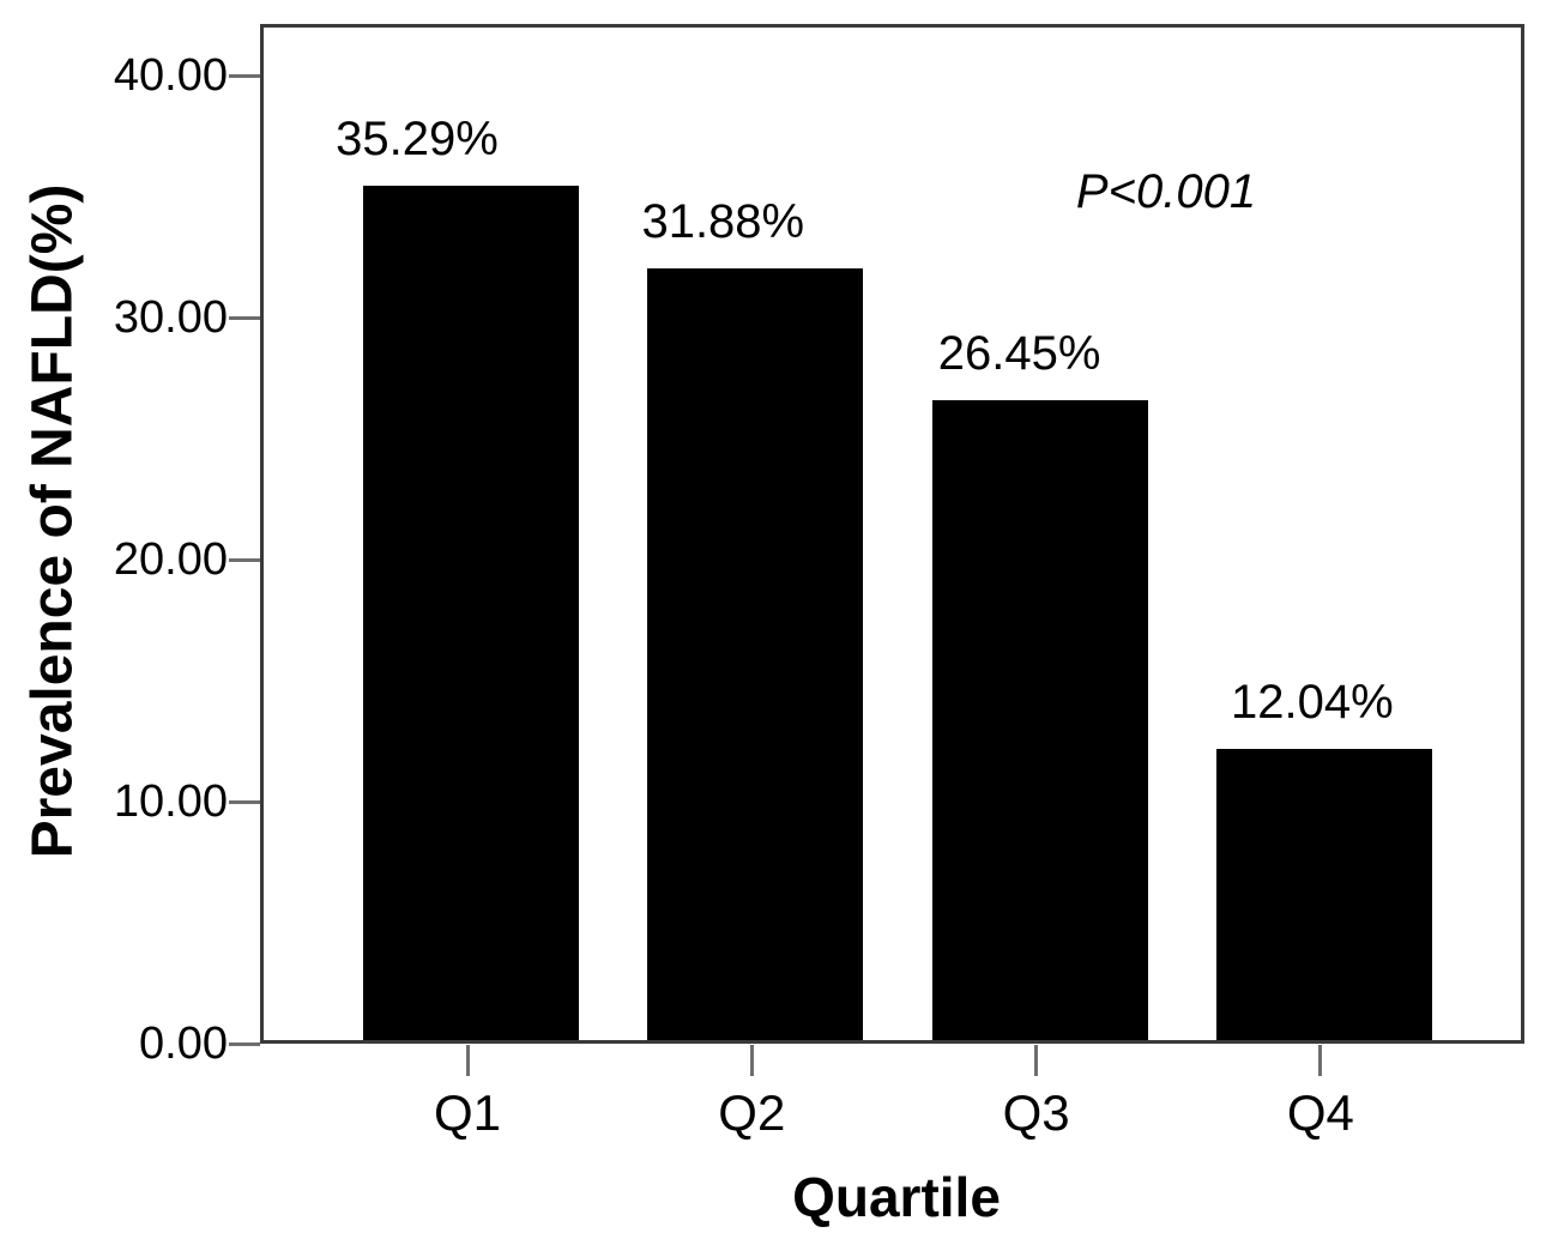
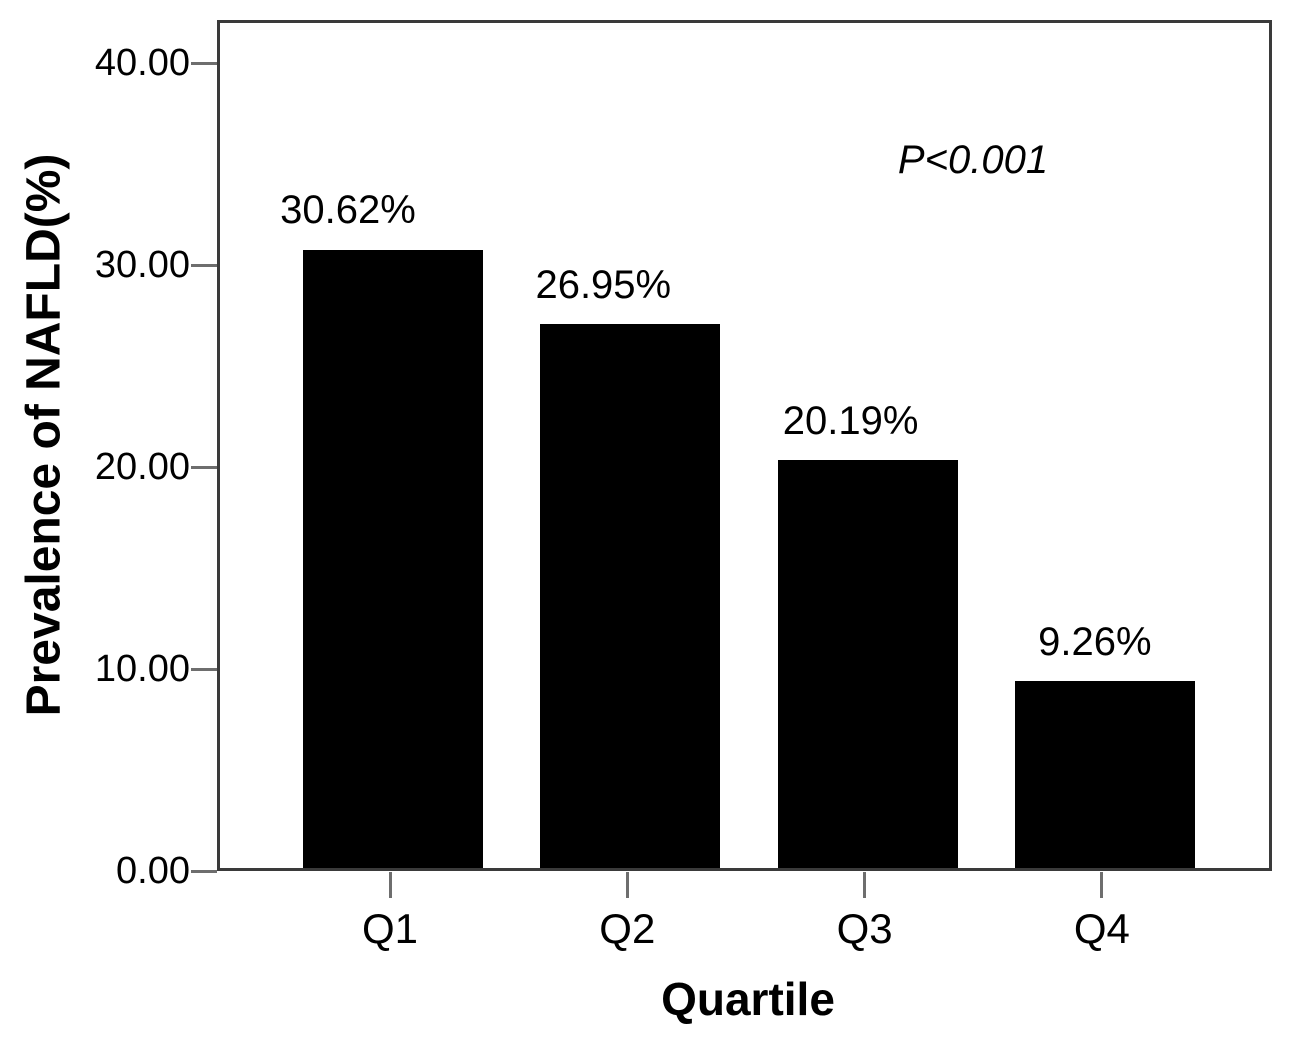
Q1: 35.29% -> 30.62%
Q2: 31.88% -> 26.95%
Q3: 26.45% -> 20.19%
Q4: 12.04% -> 9.26%
